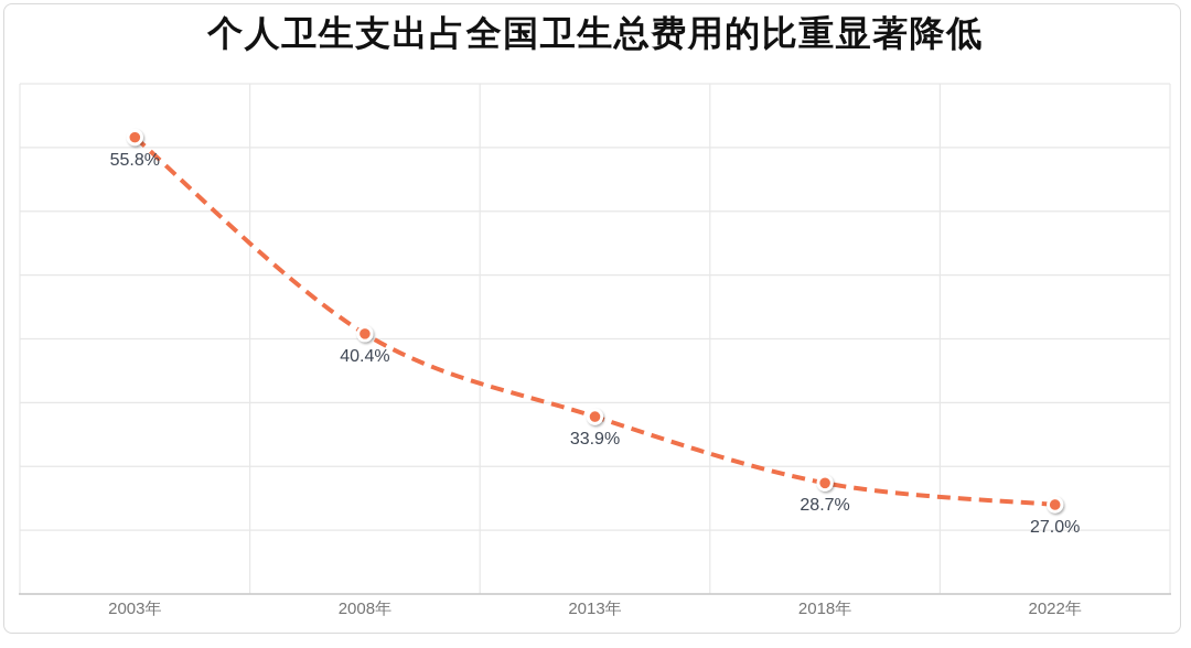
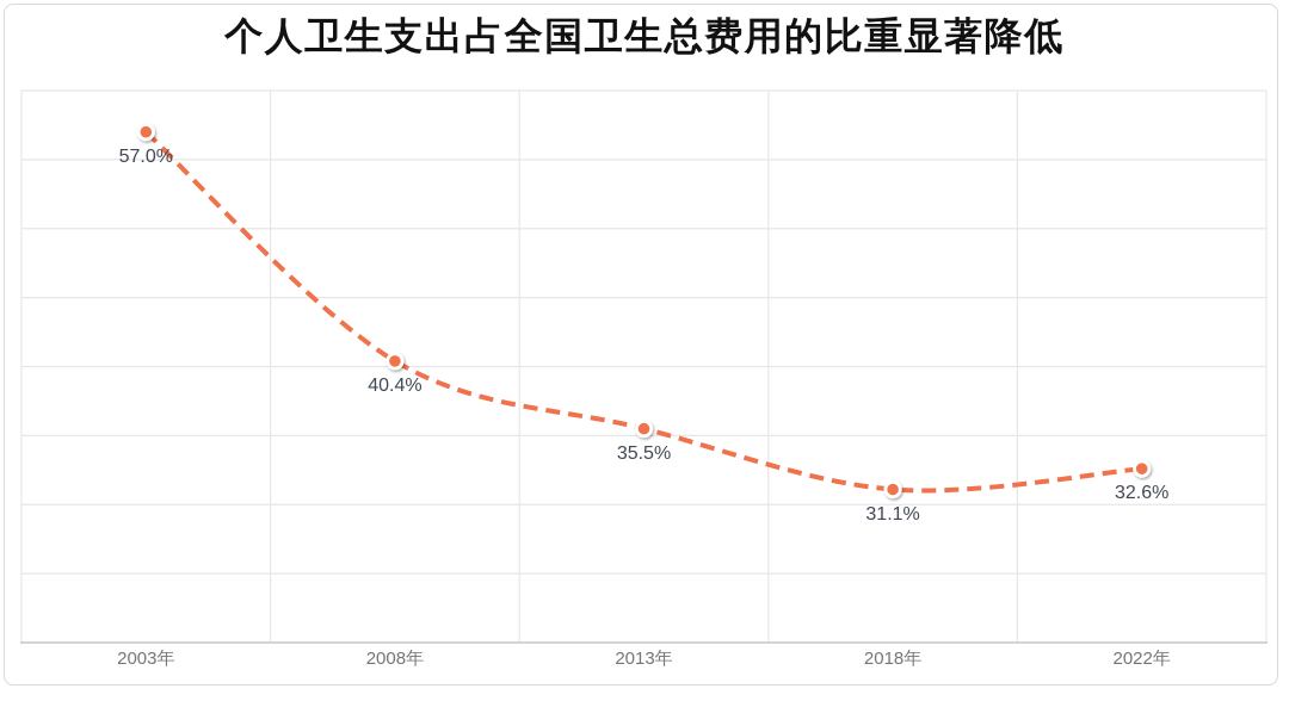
2003年: 55.8% -> 57.0%
2013年: 33.9% -> 35.5%
2018年: 28.7% -> 31.1%
2022年: 27.0% -> 32.6%
